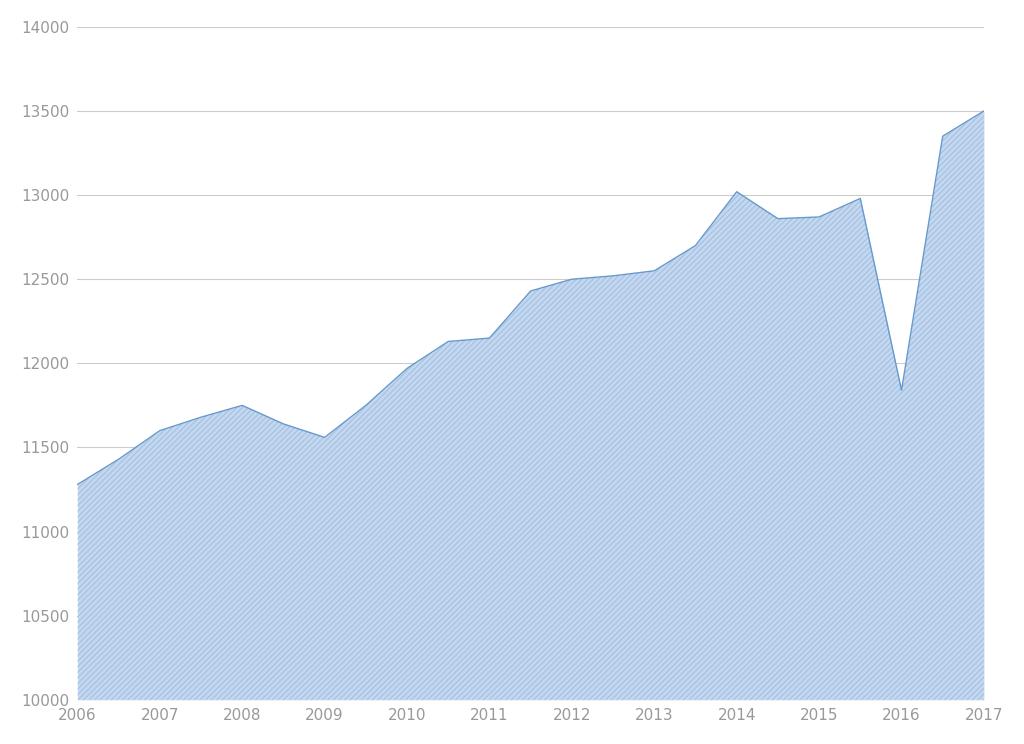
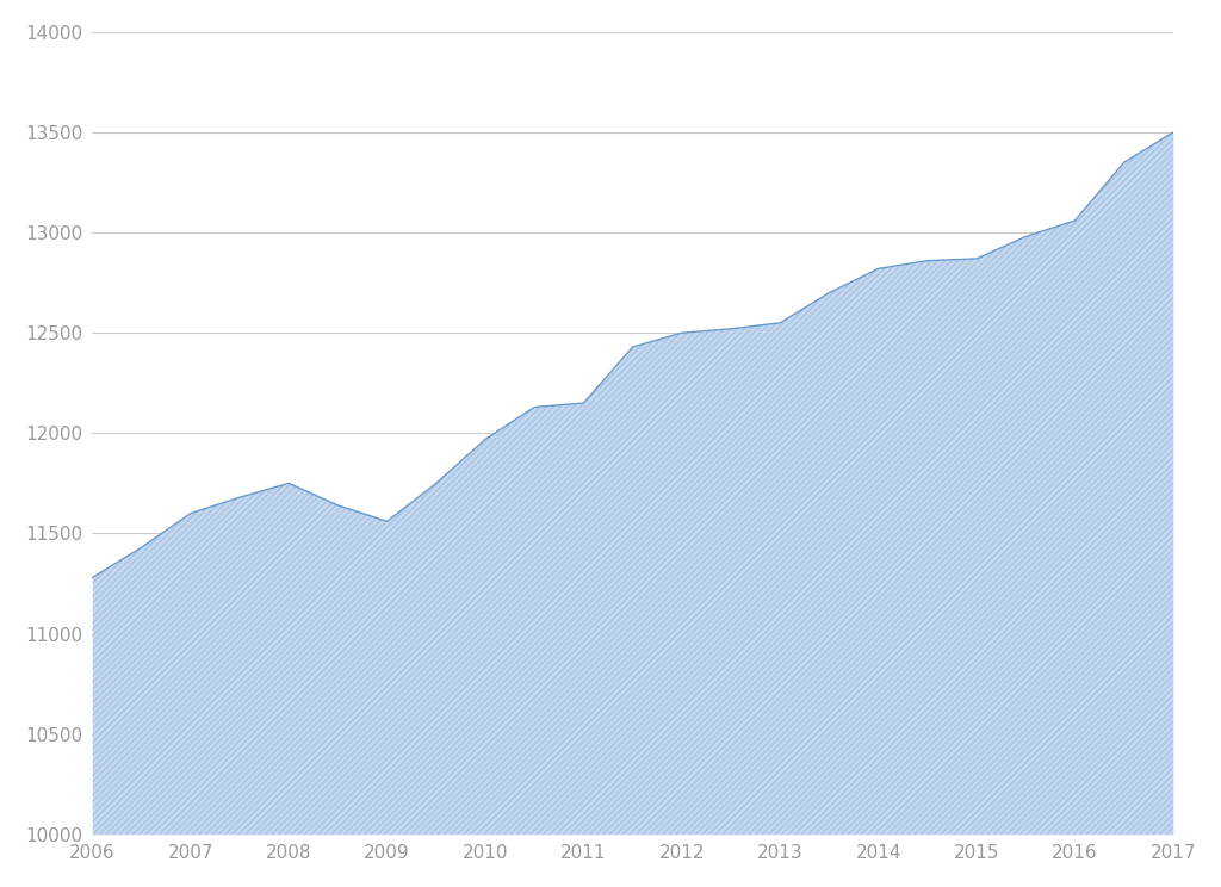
2014: 13020 -> 12820
2016: 11840 -> 13060
